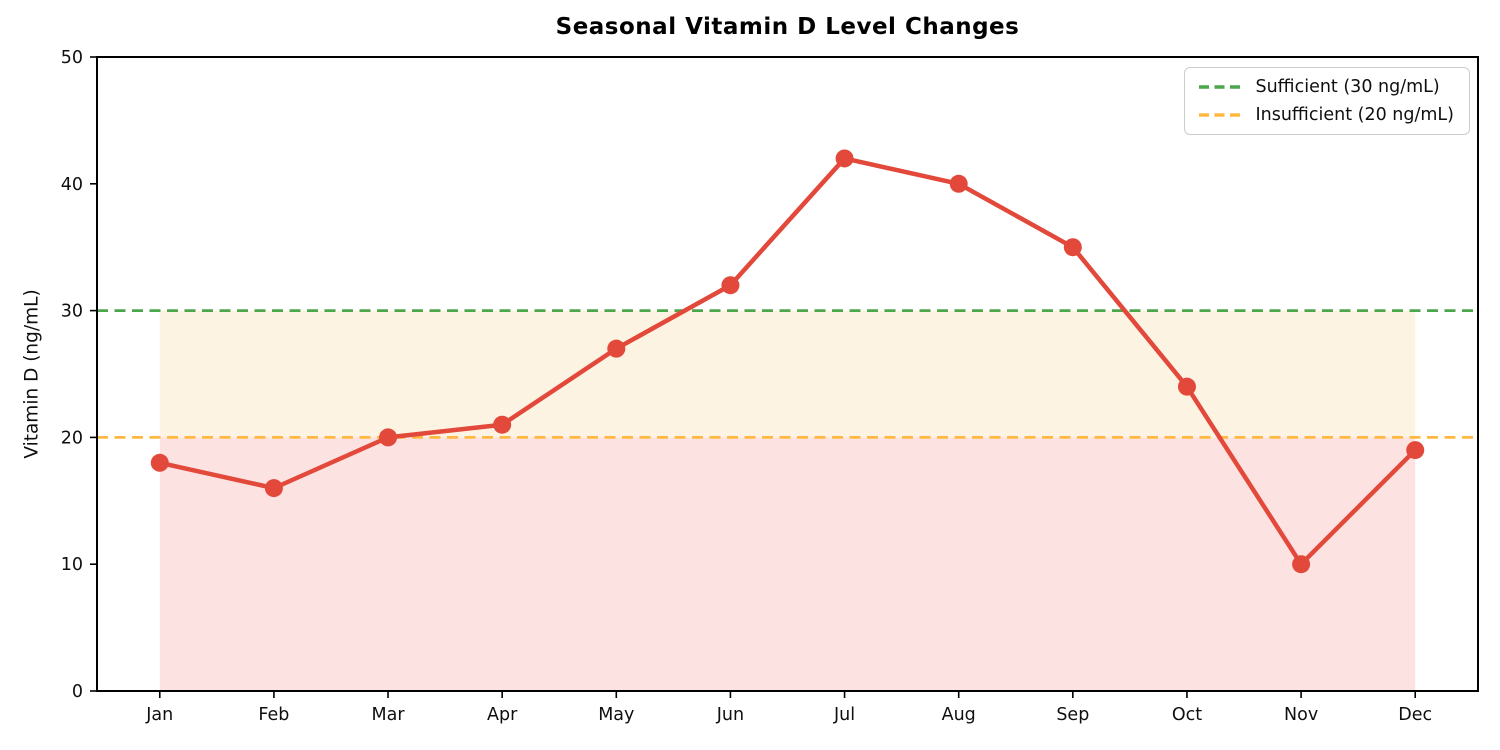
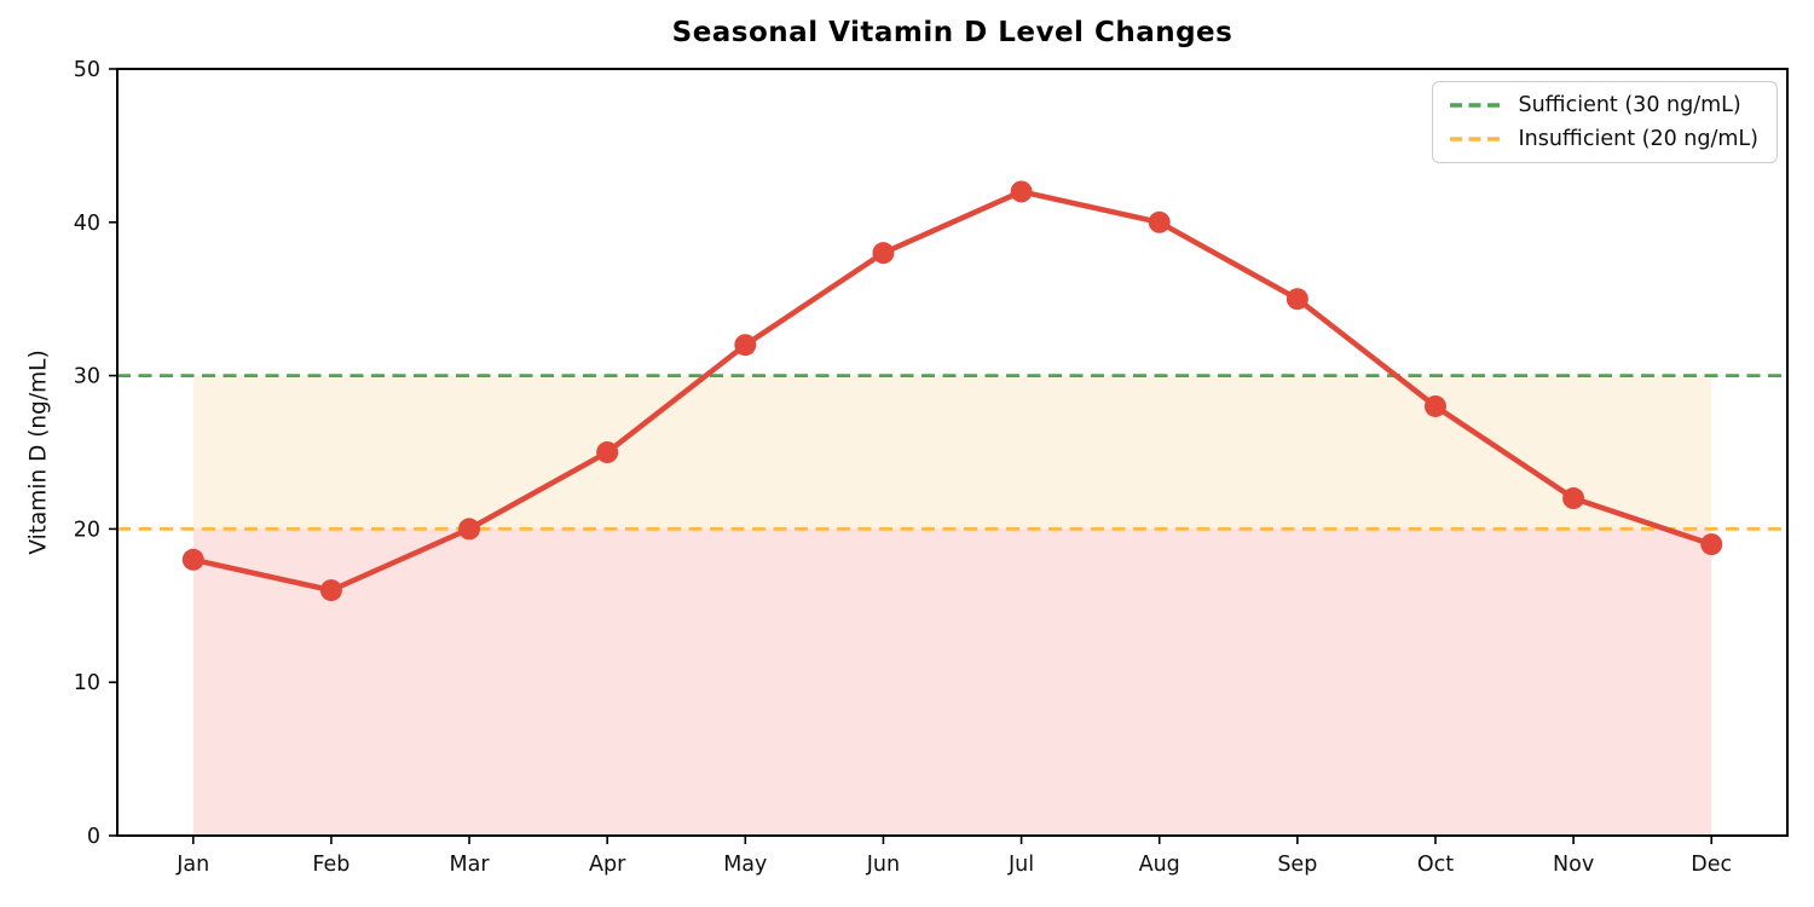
Apr: 21 -> 25
May: 27 -> 32
Jun: 32 -> 38
Oct: 24 -> 28
Nov: 10 -> 22
